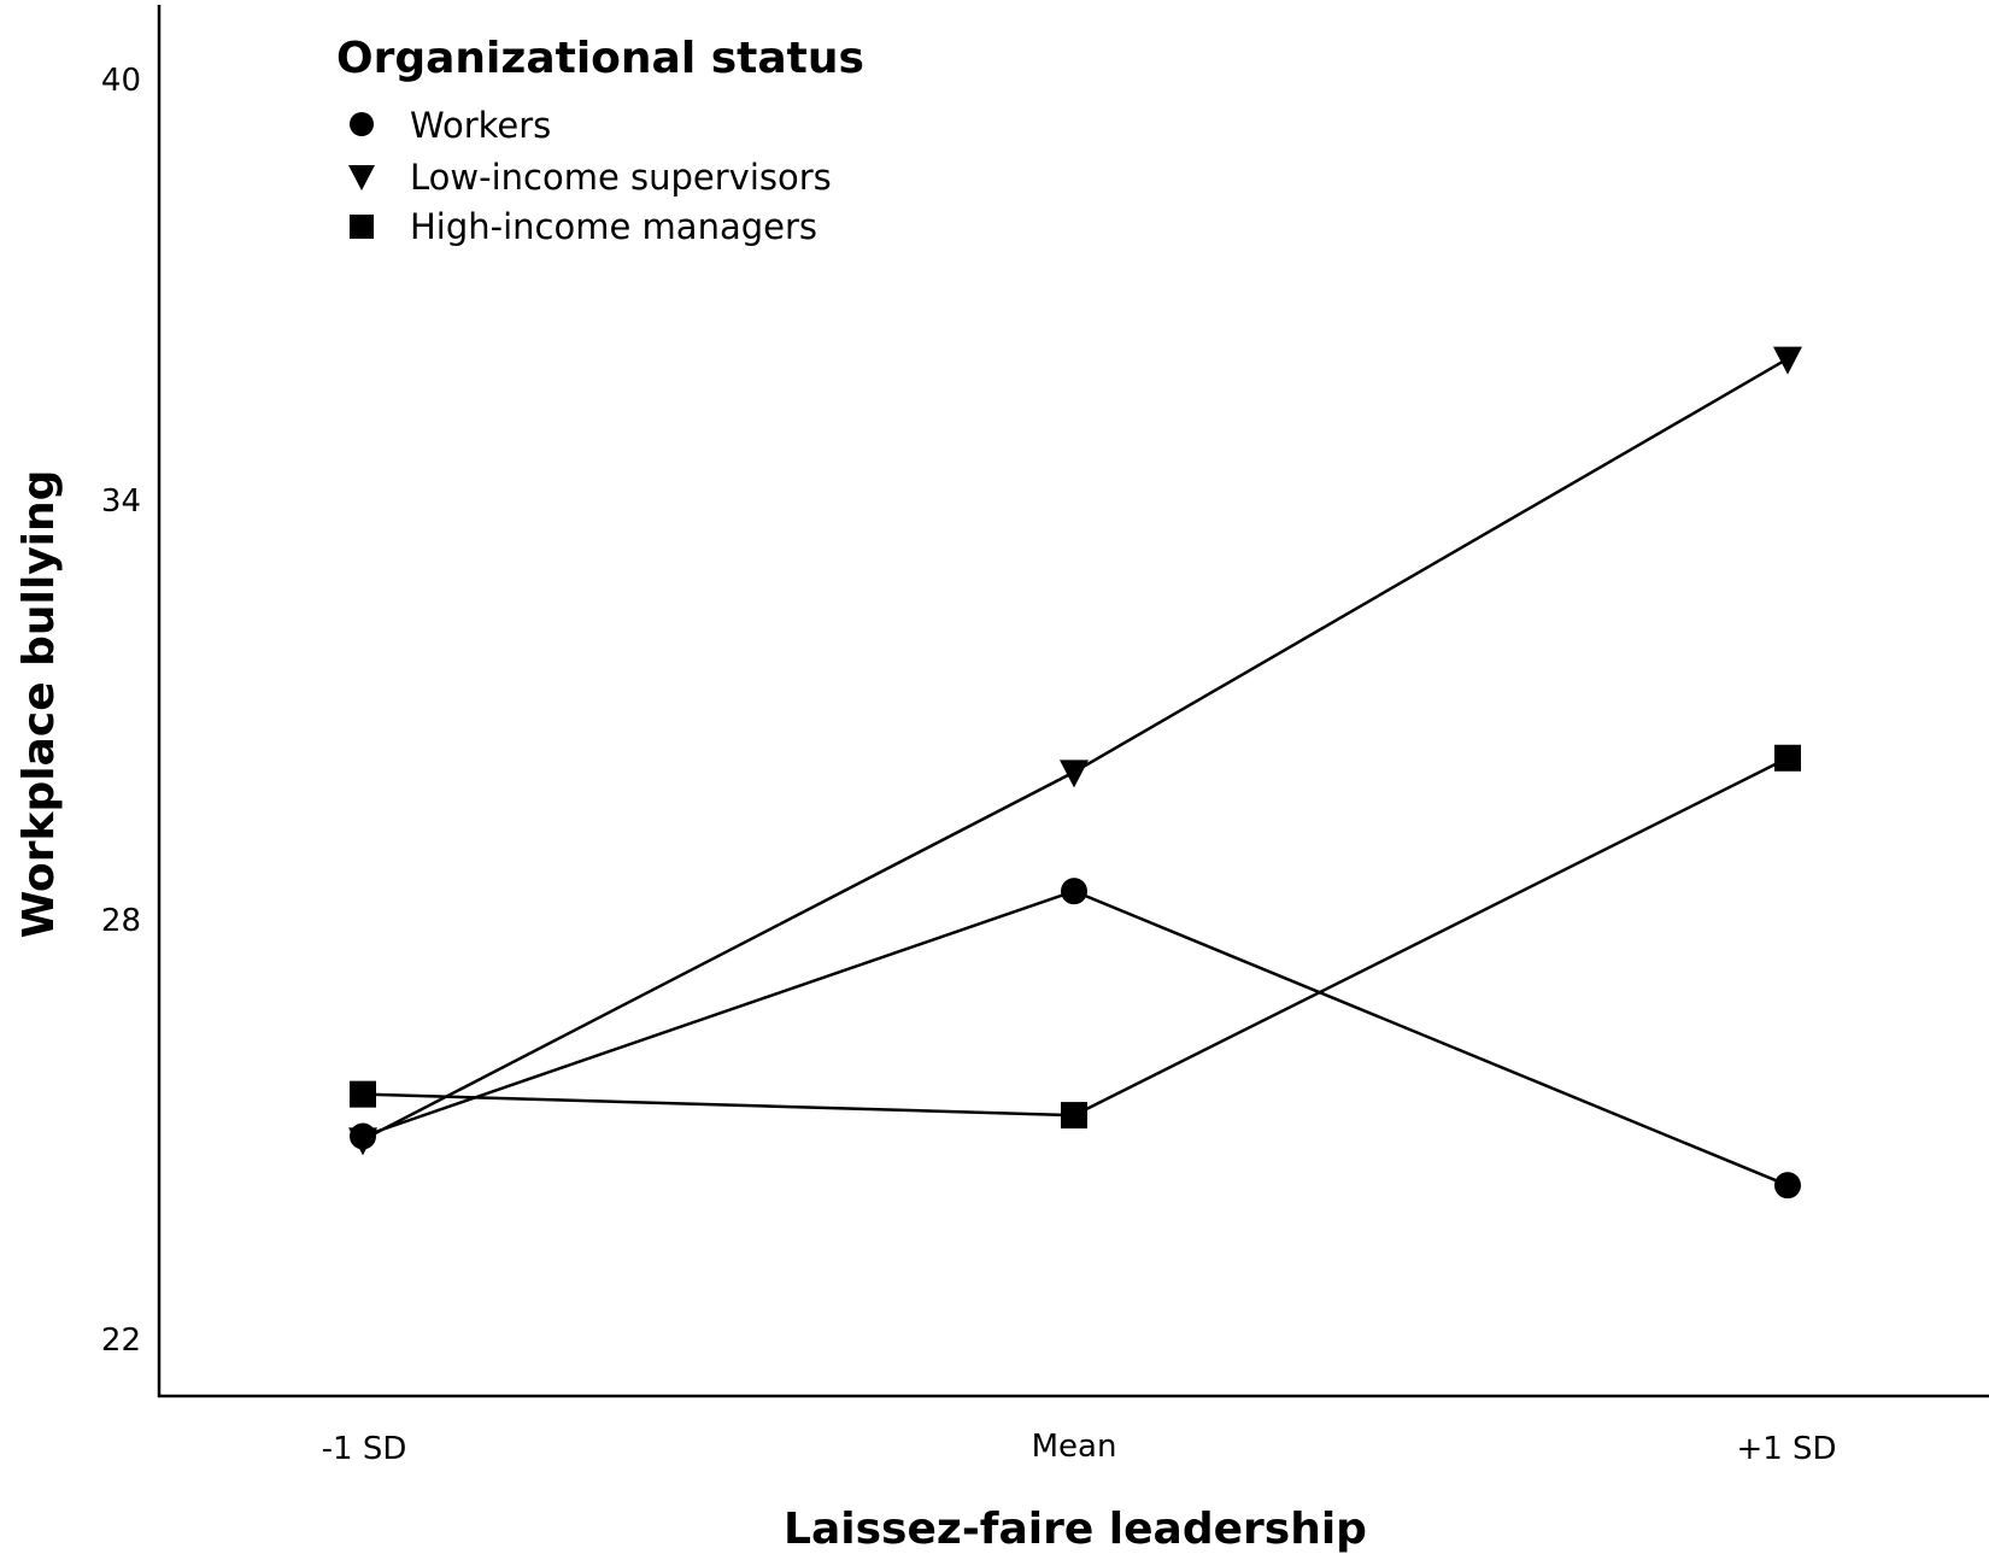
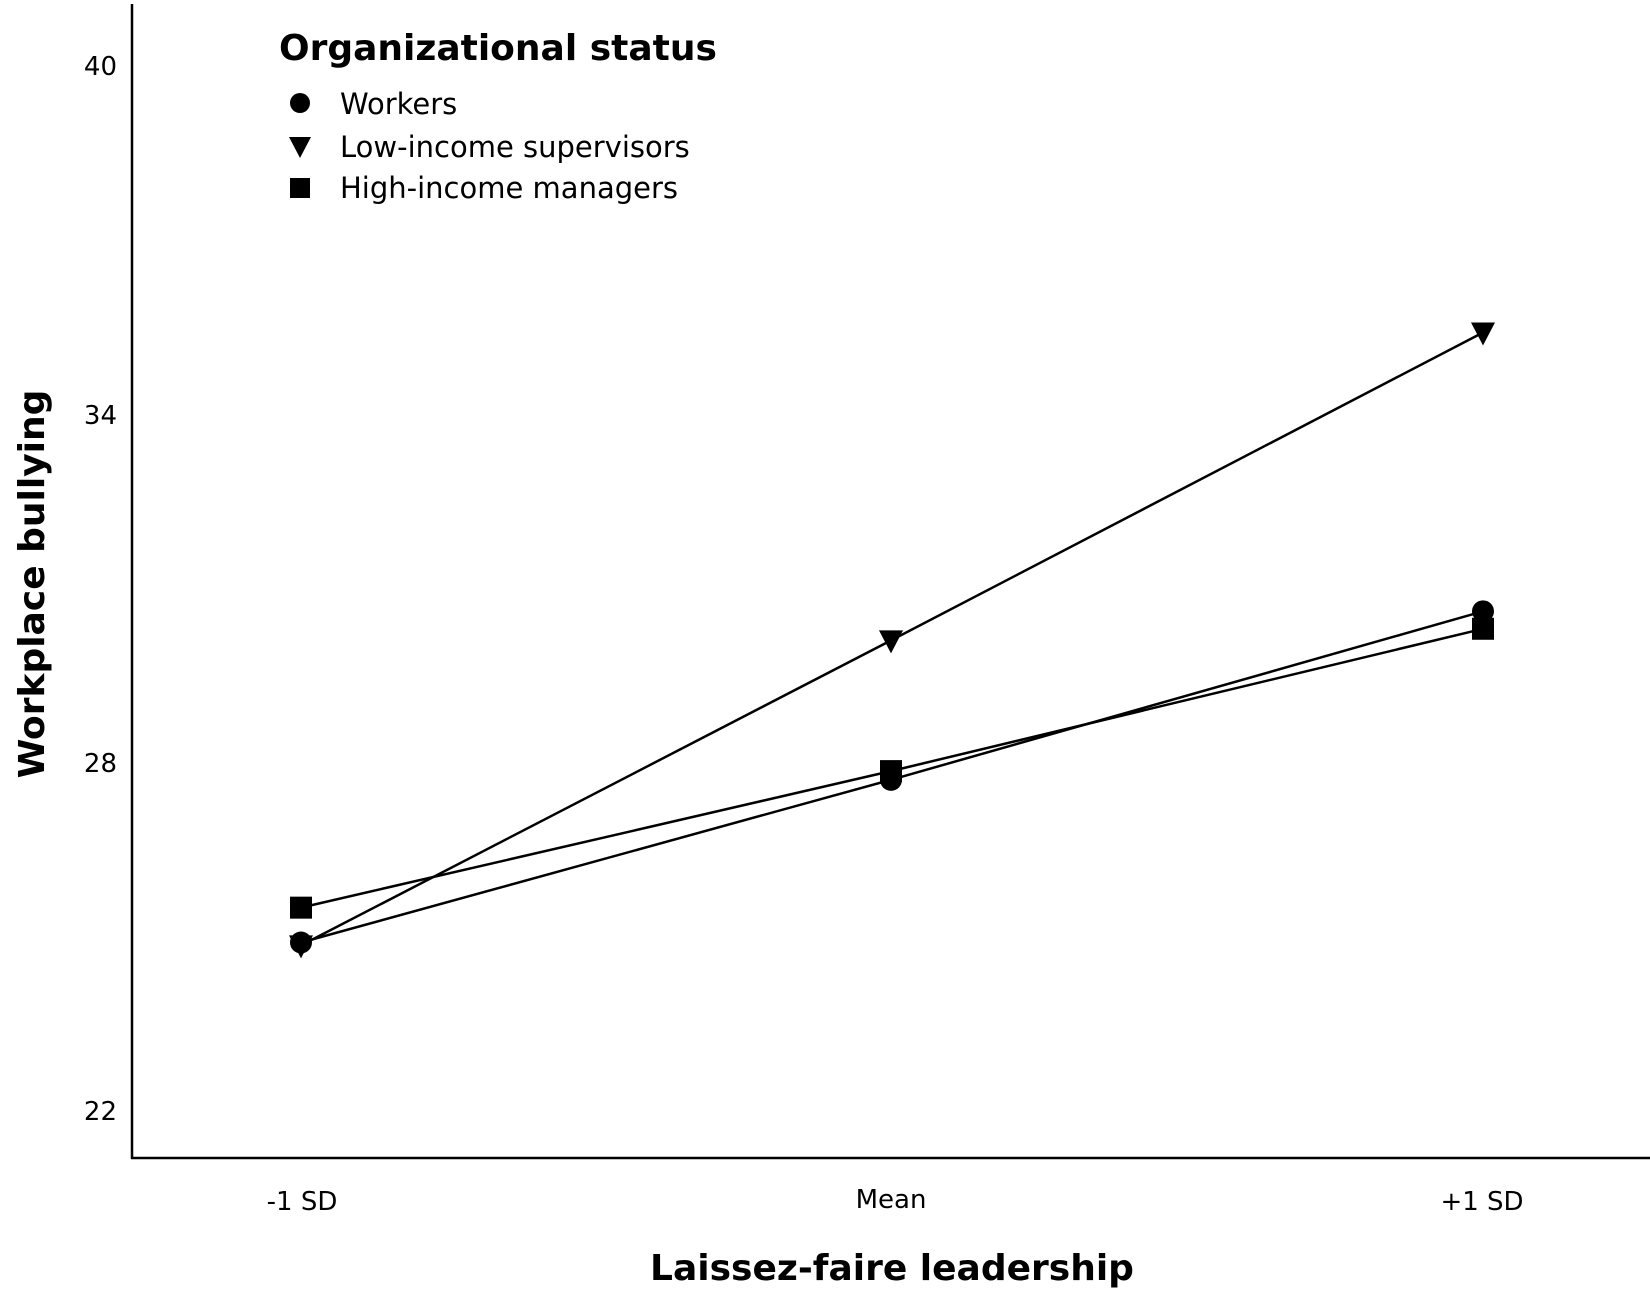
Workers/Mean: 28.4 -> 27.7
High-income managers/Mean: 25.2 -> 27.9
Workers/+1 SD: 24.2 -> 30.6
Low-income supervisors/+1 SD: 36.0 -> 35.4
